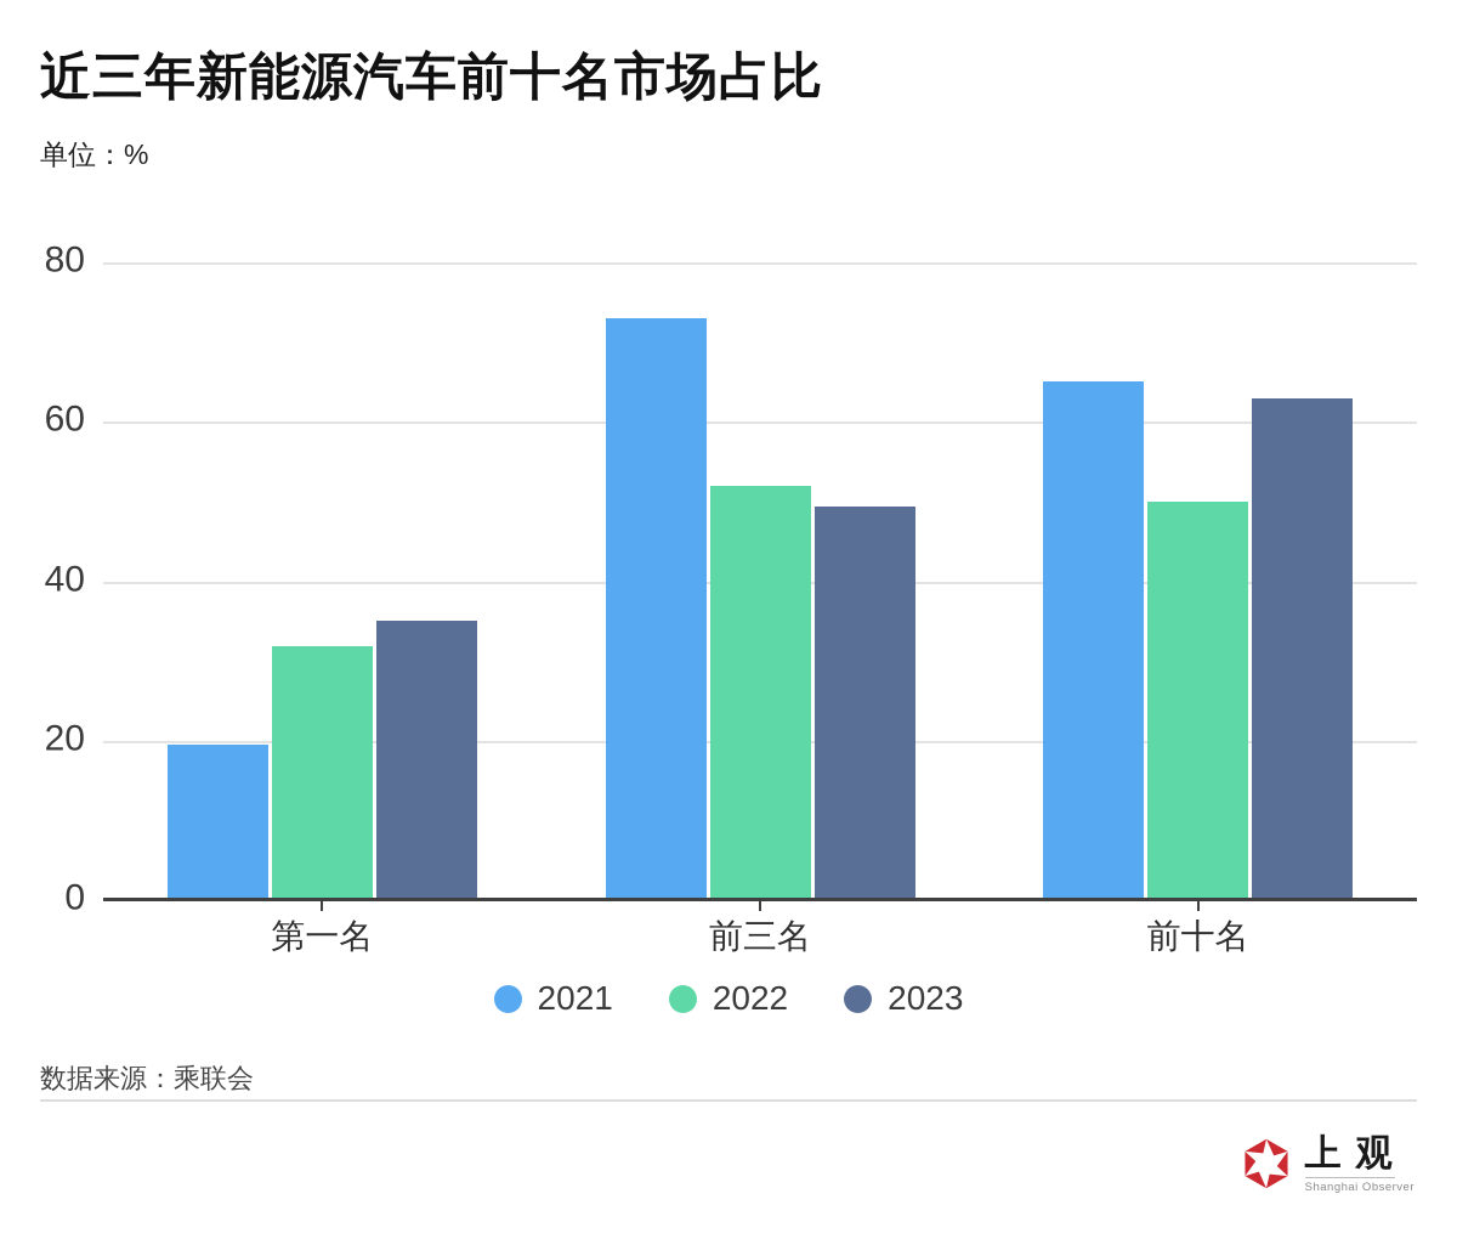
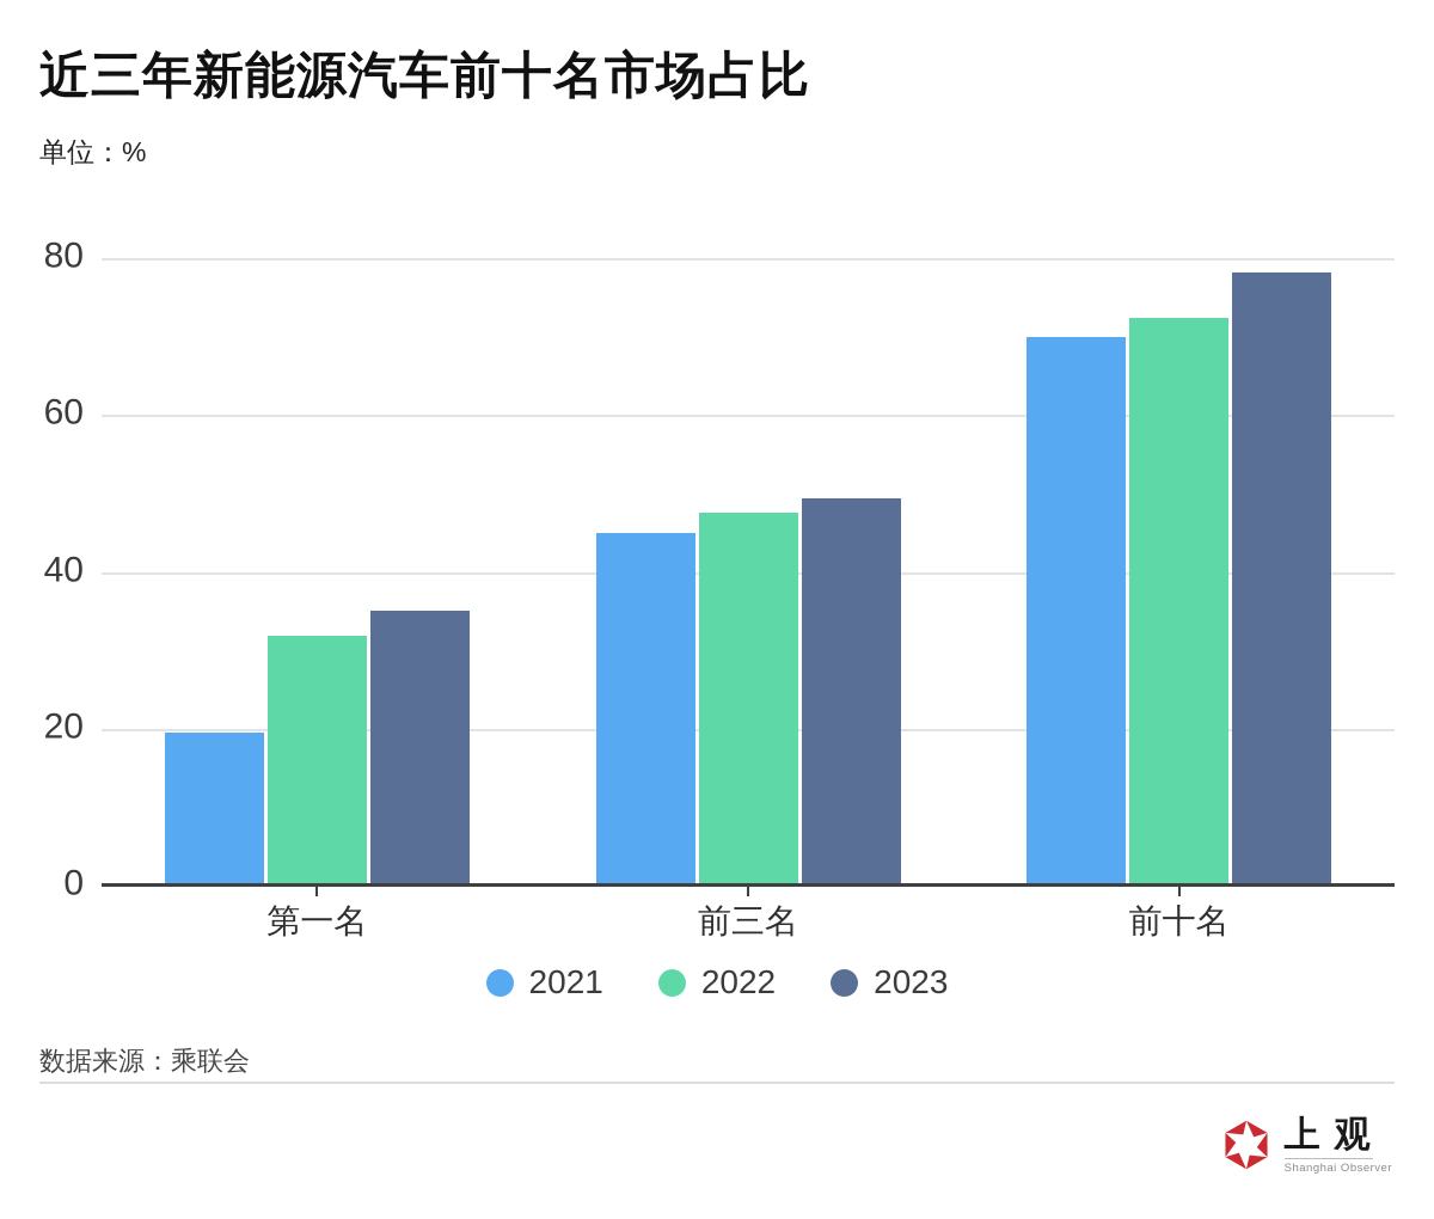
2021/前三名: 73 -> 45
2022/前三名: 52 -> 48
2021/前十名: 65 -> 70
2022/前十名: 50 -> 72
2023/前十名: 63 -> 78
